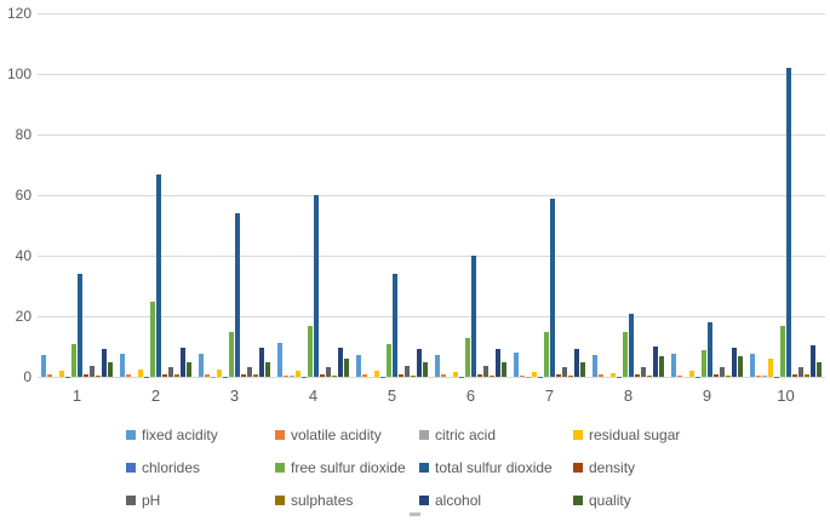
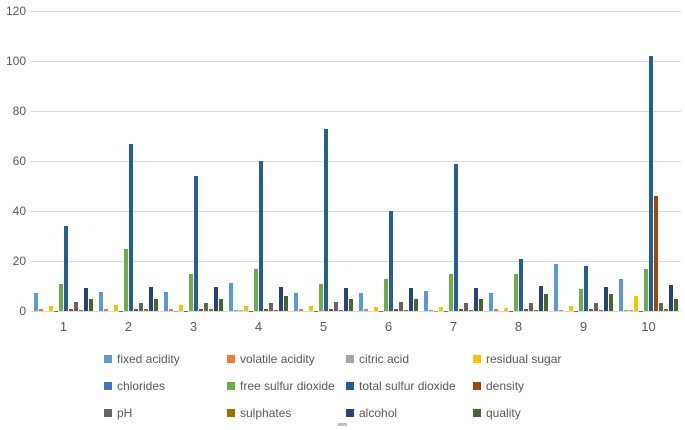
total sulfur dioxide/5: 34 -> 73
fixed acidity/9: 8 -> 19
fixed acidity/10: 8 -> 13
density/10: 1 -> 46
